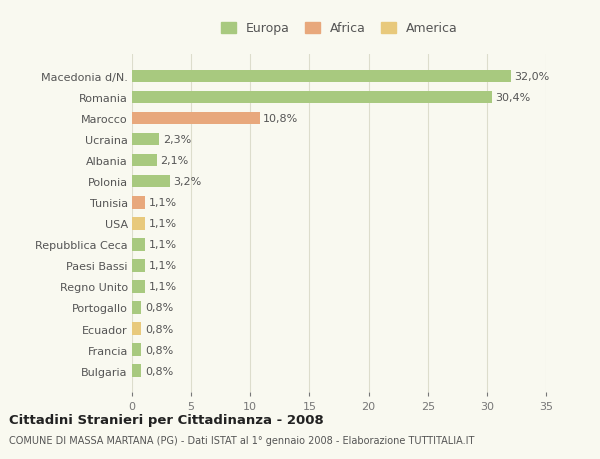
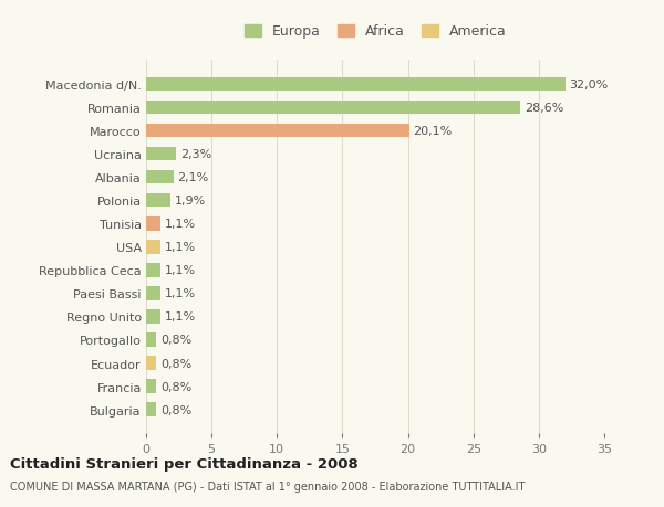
Romania: 30,4% -> 28,6%
Marocco: 10,8% -> 20,1%
Polonia: 3,2% -> 1,9%
